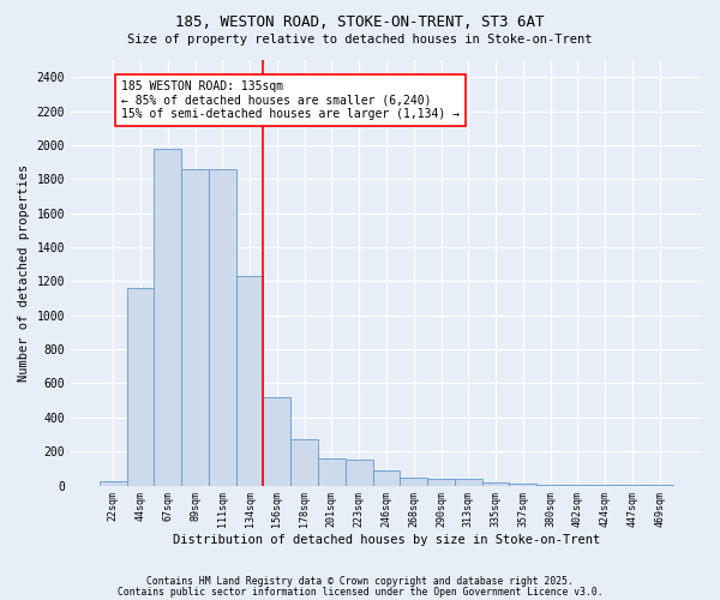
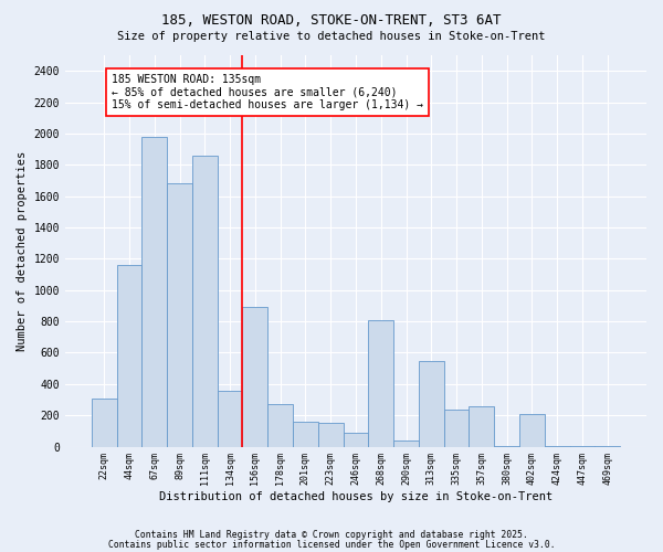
22sqm: 20 -> 310
89sqm: 1860 -> 1680
134sqm: 1230 -> 360
156sqm: 520 -> 890
268sqm: 40 -> 810
313sqm: 40 -> 550
335sqm: 20 -> 240
357sqm: 10 -> 260
402sqm: 0 -> 210
